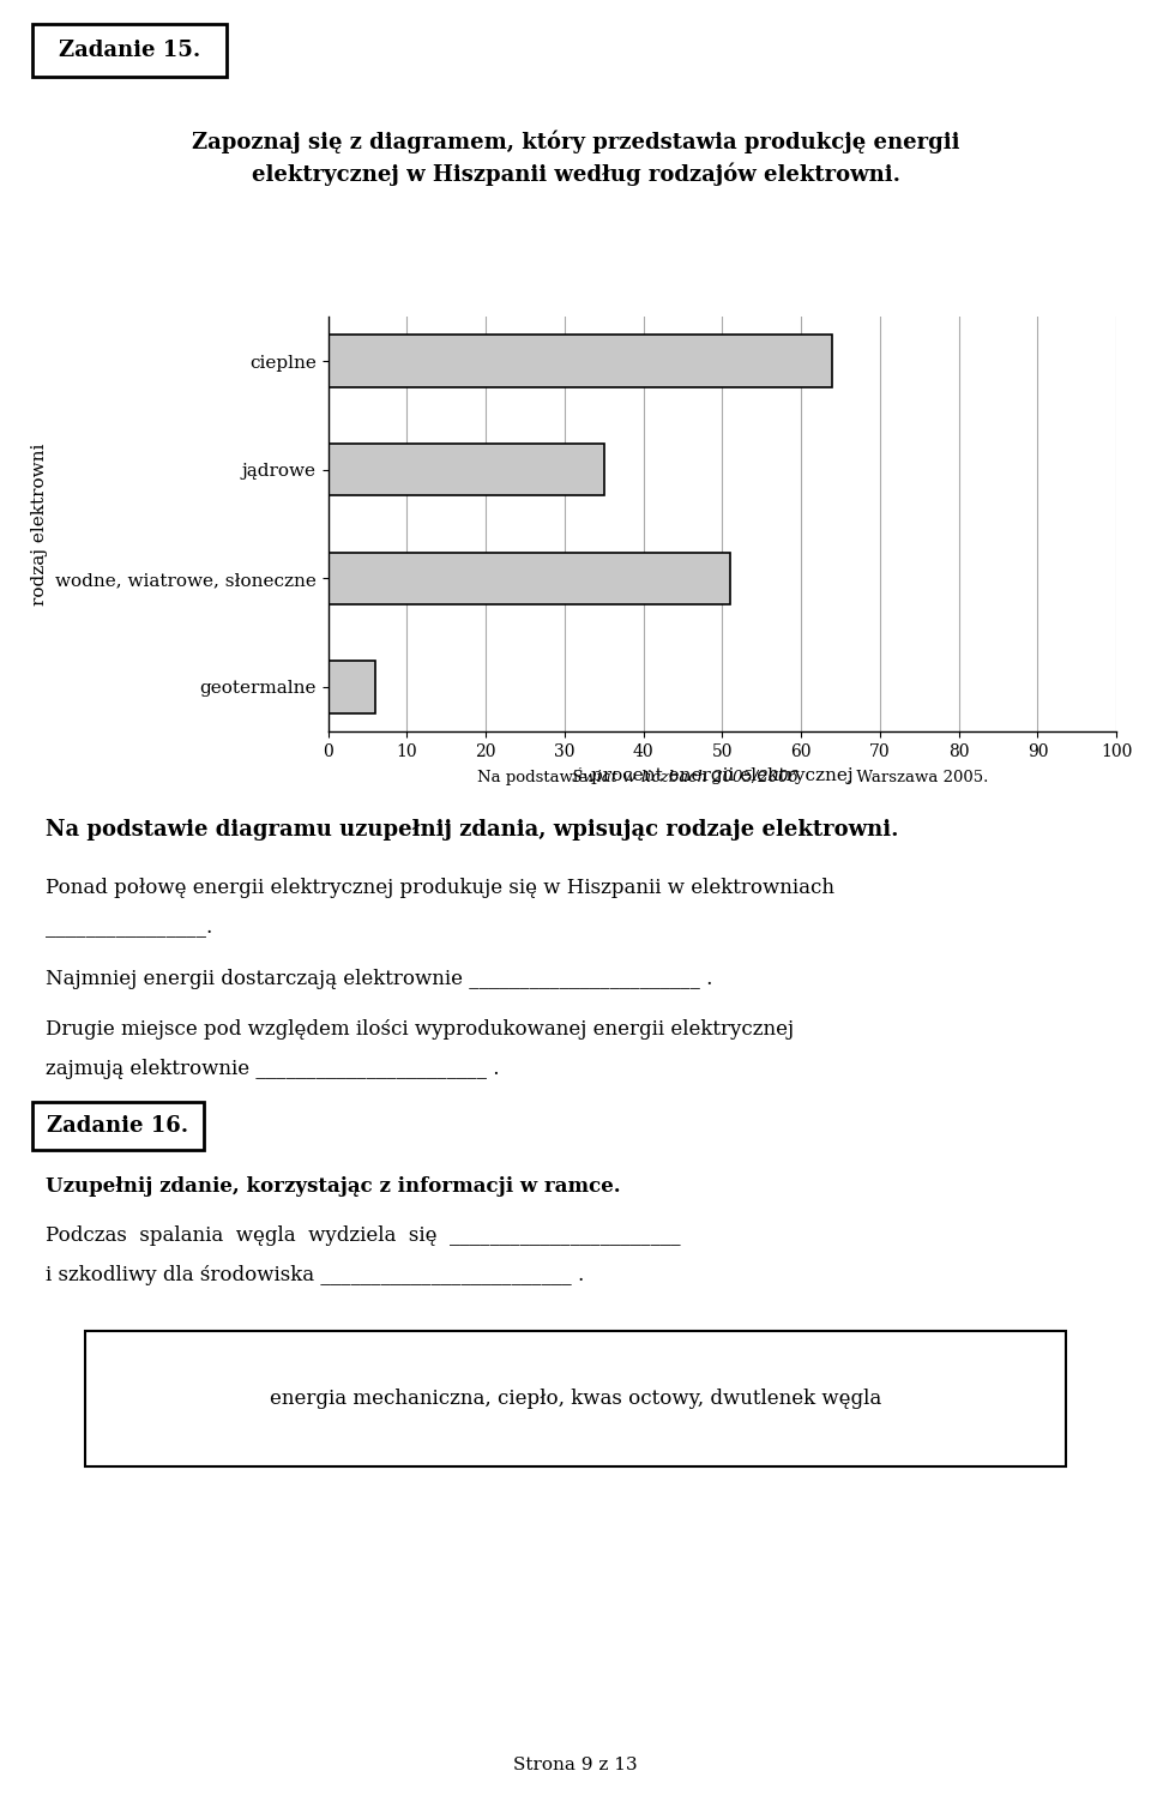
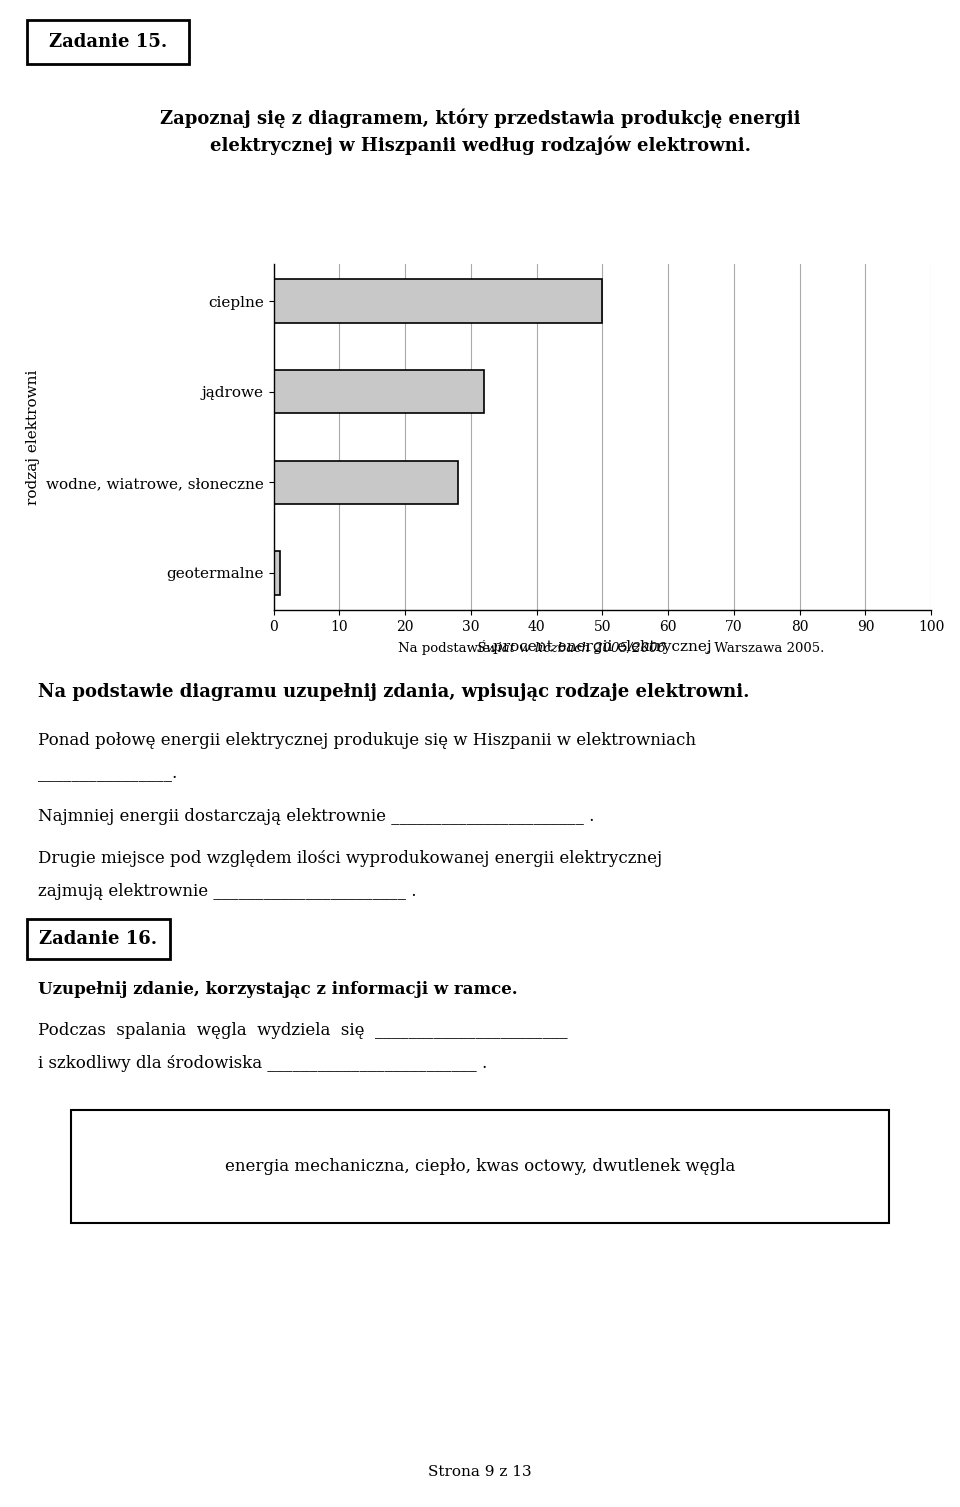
cieplne: 64 -> 50
jądrowe: 35 -> 32
wodne, wiatrowe, słoneczne: 51 -> 28
geotermalne: 6 -> 1
